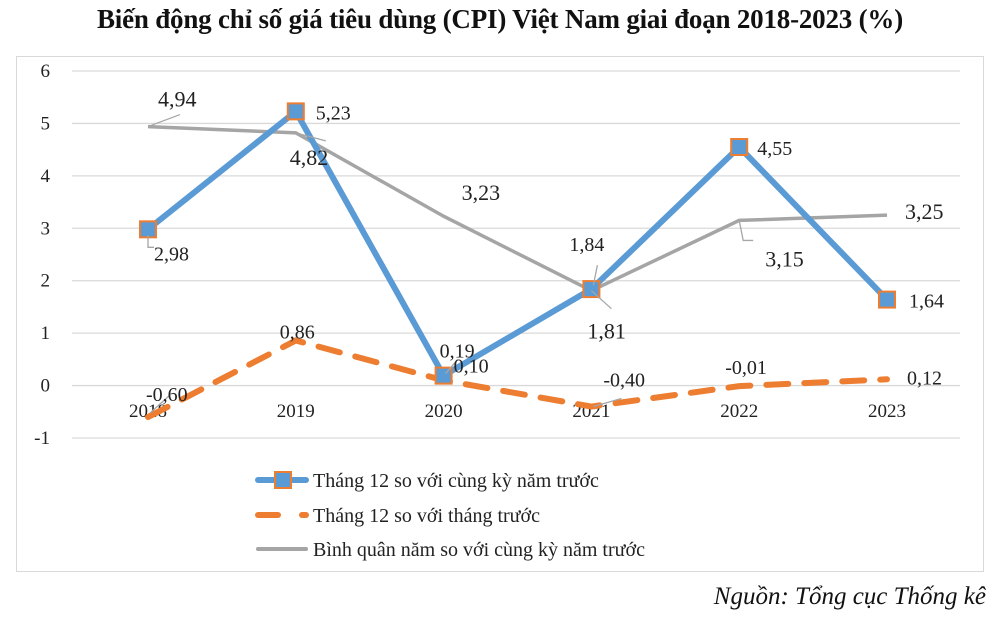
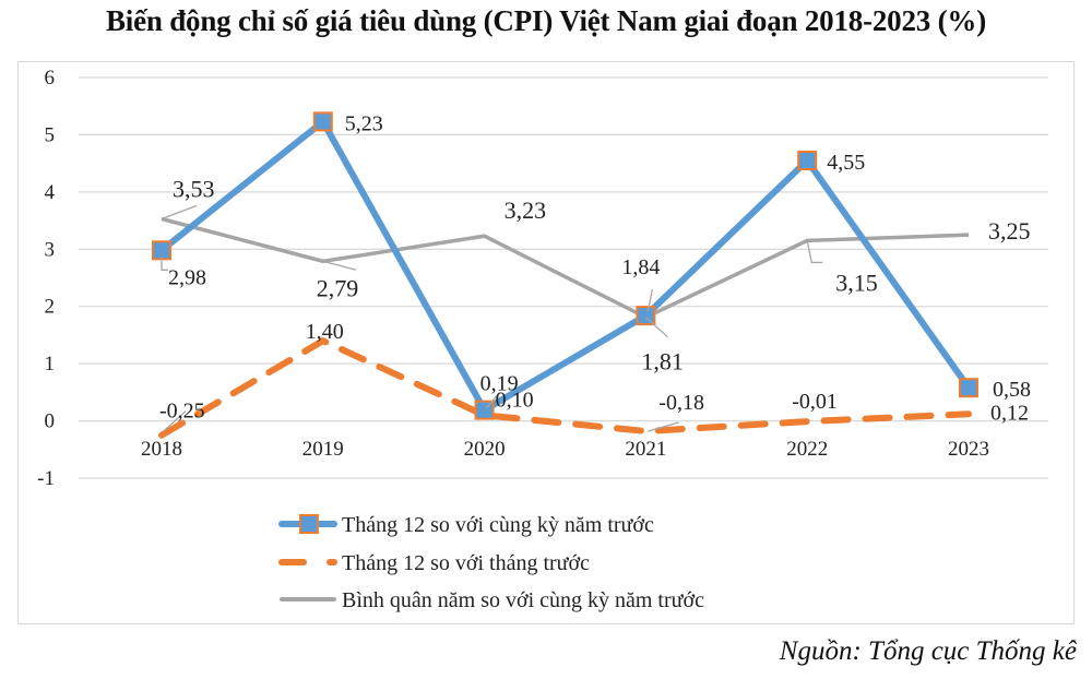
Tháng 12 so với tháng trước/2018: -0,60 -> -0,25
Bình quân năm so với cùng kỳ năm trước/2018: 4,94 -> 3,53
Tháng 12 so với tháng trước/2019: 0,86 -> 1,40
Bình quân năm so với cùng kỳ năm trước/2019: 4,82 -> 2,79
Tháng 12 so với tháng trước/2021: -0,40 -> -0,18
Tháng 12 so với cùng kỳ năm trước/2023: 1,64 -> 0,58
